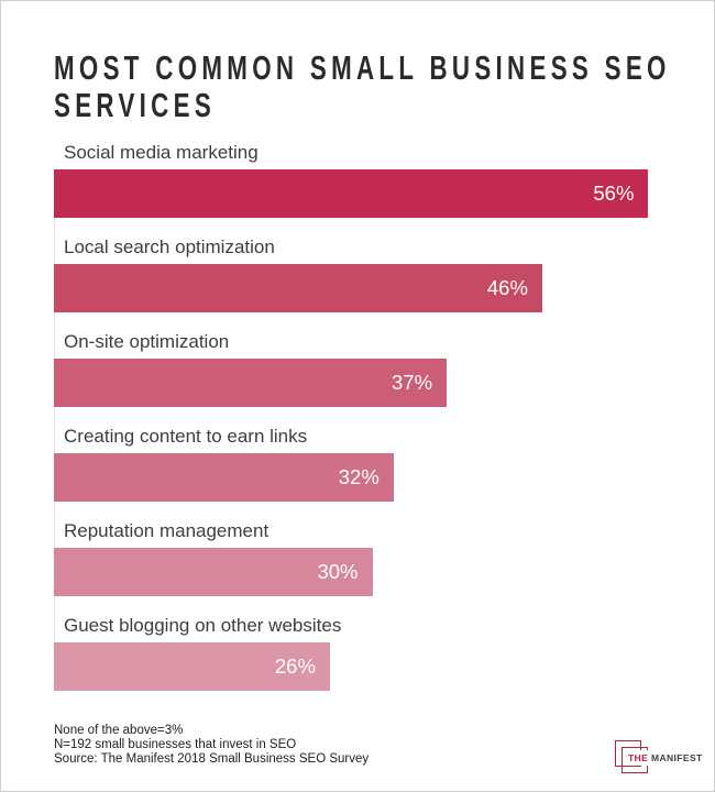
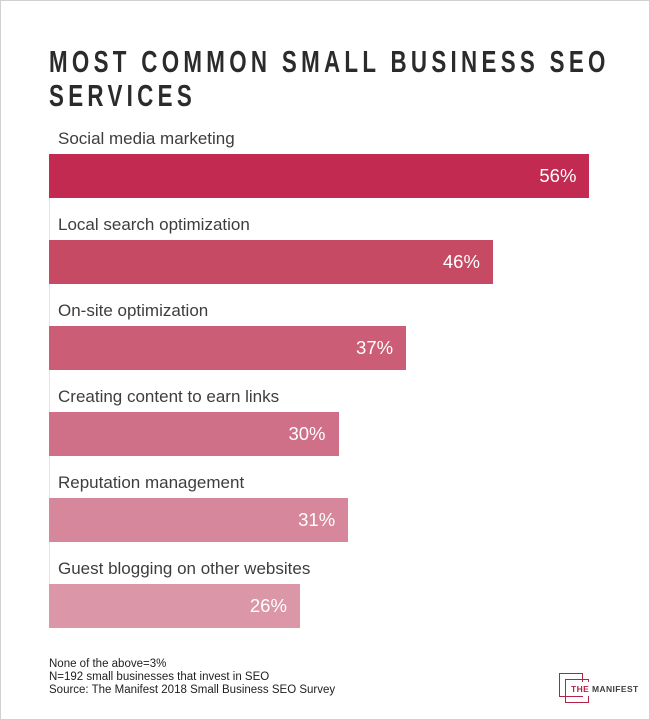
Creating content to earn links: 32% -> 30%
Reputation management: 30% -> 31%
